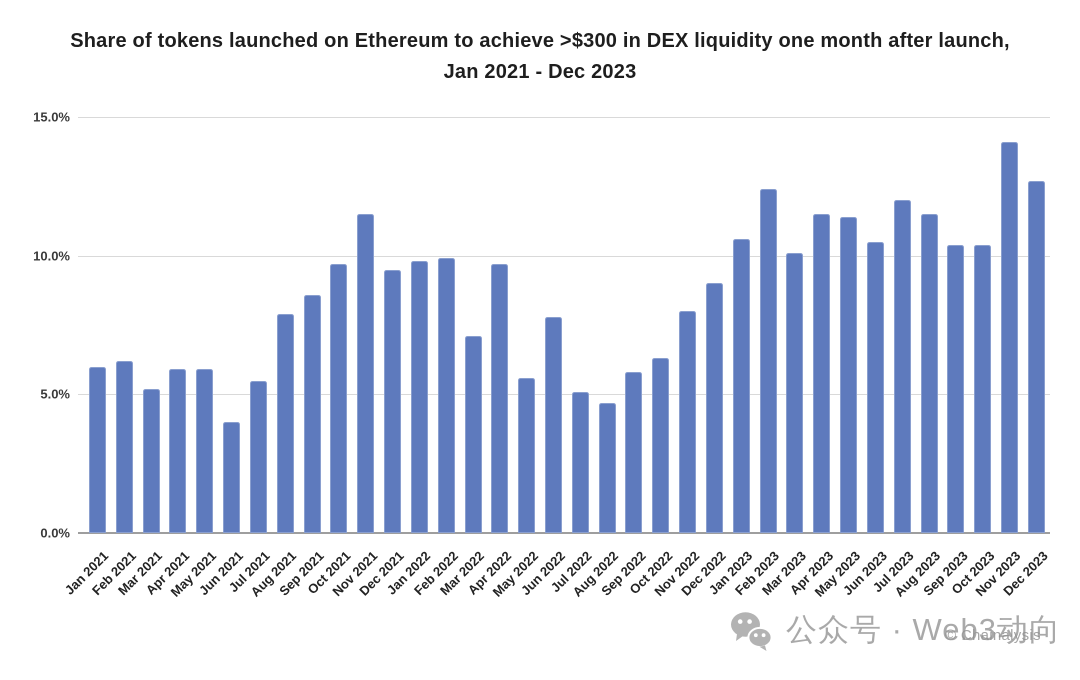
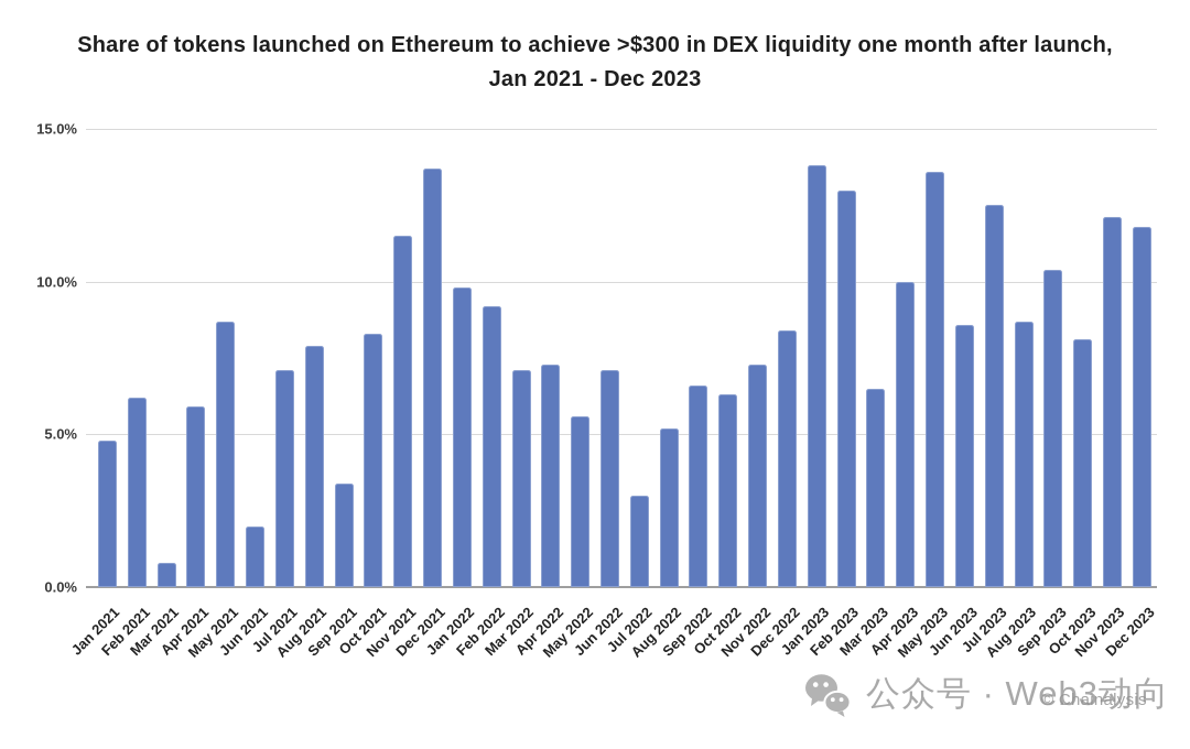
Jan 2021: 6.0% -> 4.8%
Mar 2021: 5.2% -> 0.8%
May 2021: 5.9% -> 8.7%
Jun 2021: 4.0% -> 2.0%
Jul 2021: 5.5% -> 7.1%
Sep 2021: 8.6% -> 3.4%
Oct 2021: 9.7% -> 8.3%
Dec 2021: 9.5% -> 13.7%
Feb 2022: 9.9% -> 9.2%
Apr 2022: 9.7% -> 7.3%
Jun 2022: 7.8% -> 7.1%
Jul 2022: 5.1% -> 3.0%
Aug 2022: 4.7% -> 5.2%
Sep 2022: 5.8% -> 6.6%
Nov 2022: 8.0% -> 7.3%
Dec 2022: 9.0% -> 8.4%
Jan 2023: 10.6% -> 13.8%
Feb 2023: 12.4% -> 13.0%
Mar 2023: 10.1% -> 6.5%
Apr 2023: 11.5% -> 10.0%
May 2023: 11.4% -> 13.6%
Jun 2023: 10.5% -> 8.6%
Jul 2023: 12.0% -> 12.5%
Aug 2023: 11.5% -> 8.7%
Oct 2023: 10.4% -> 8.1%
Nov 2023: 14.1% -> 12.1%
Dec 2023: 12.7% -> 11.8%
